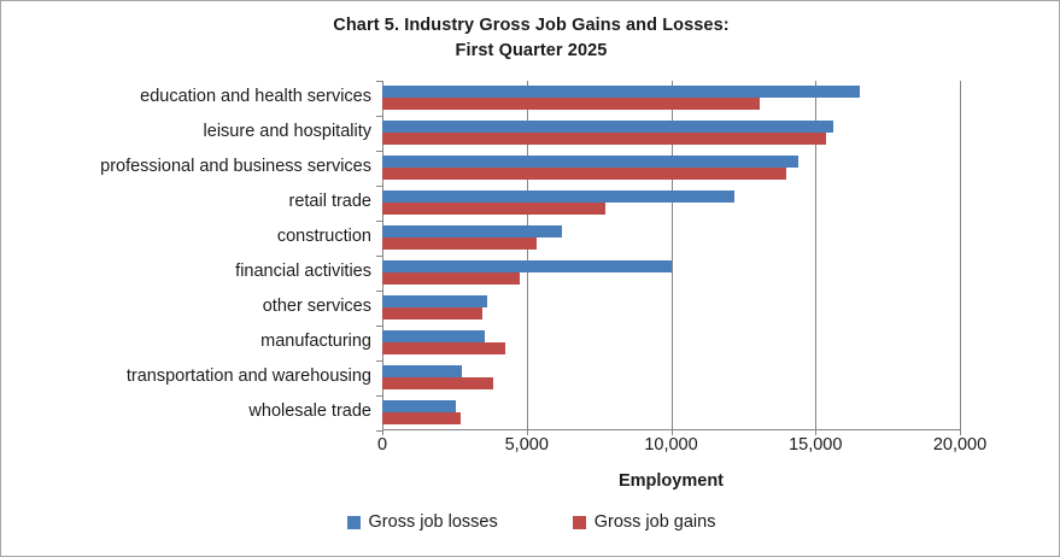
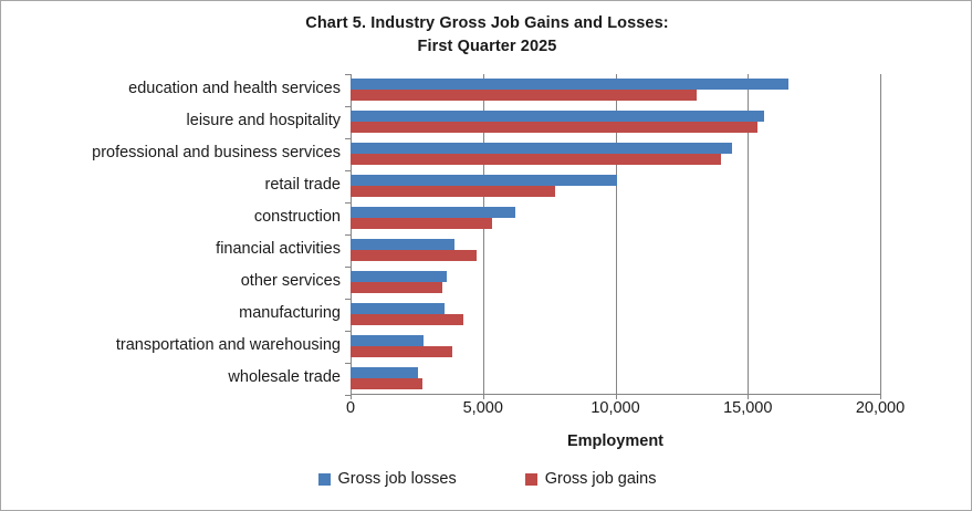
Gross job losses/retail trade: 12200 -> 10000
Gross job losses/financial activities: 10000 -> 3900
